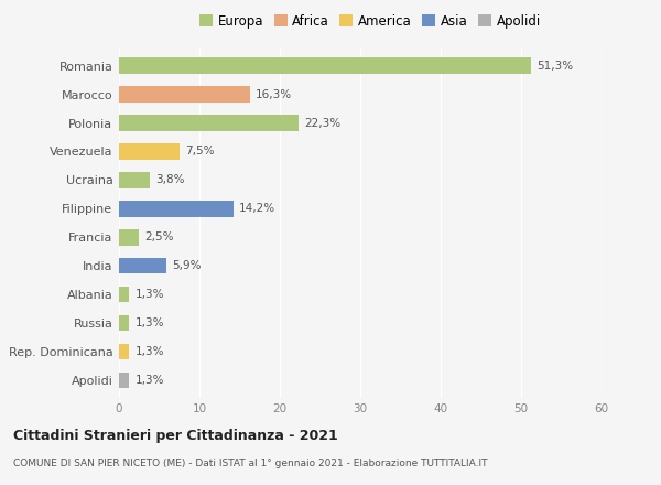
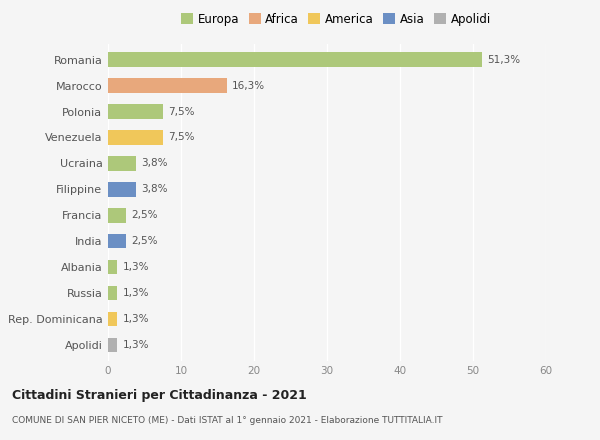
Polonia: 22,3% -> 7,5%
Filippine: 14,2% -> 3,8%
India: 5,9% -> 2,5%
